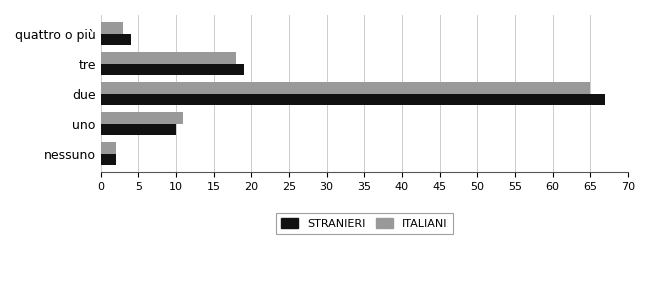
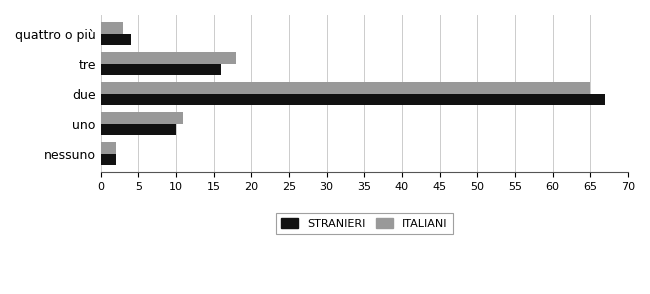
STRANIERI/tre: 19 -> 16
